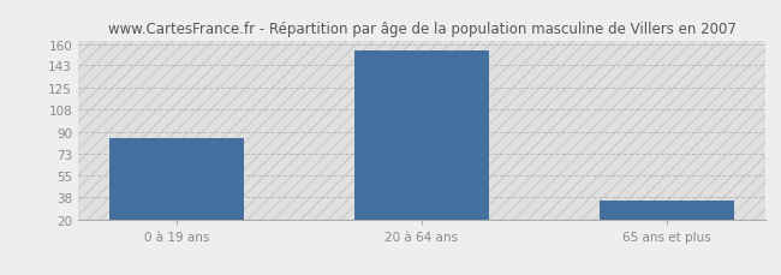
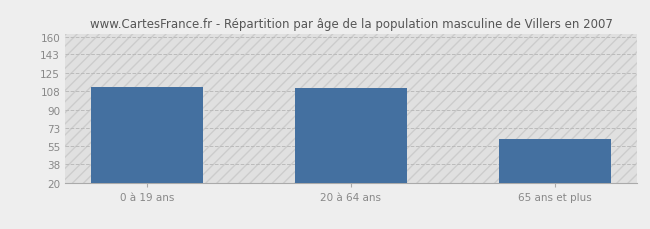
0 à 19 ans: 85 -> 112
20 à 64 ans: 155 -> 111
65 ans et plus: 35 -> 62
